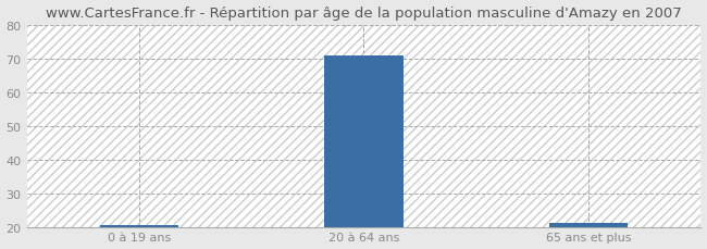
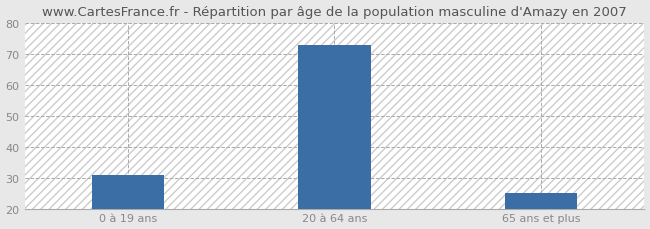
0 à 19 ans: 20.5 -> 31.0
20 à 64 ans: 71.0 -> 73.0
65 ans et plus: 21.0 -> 25.0
